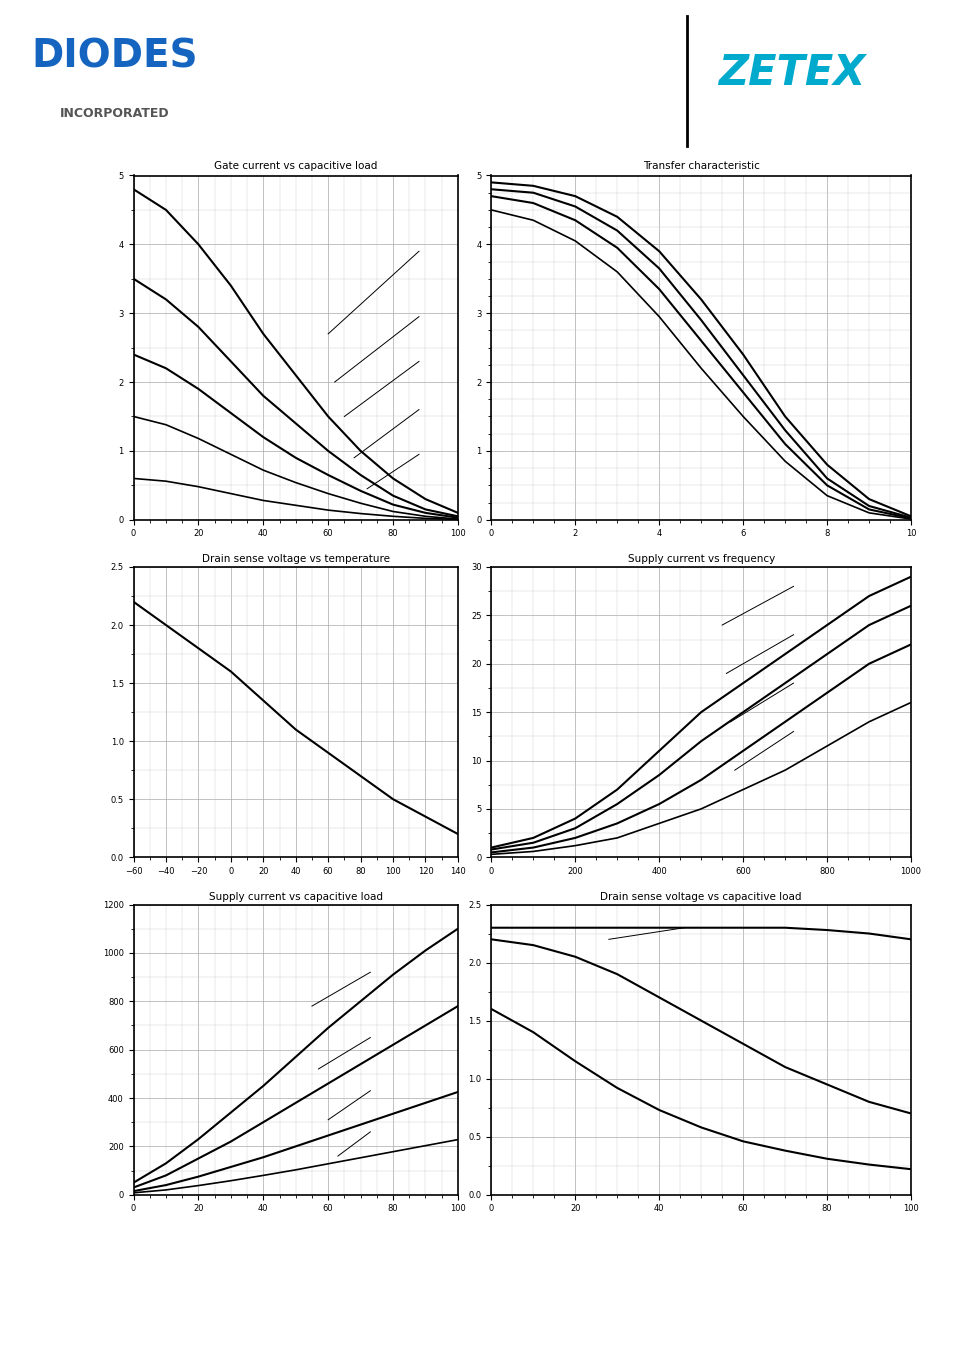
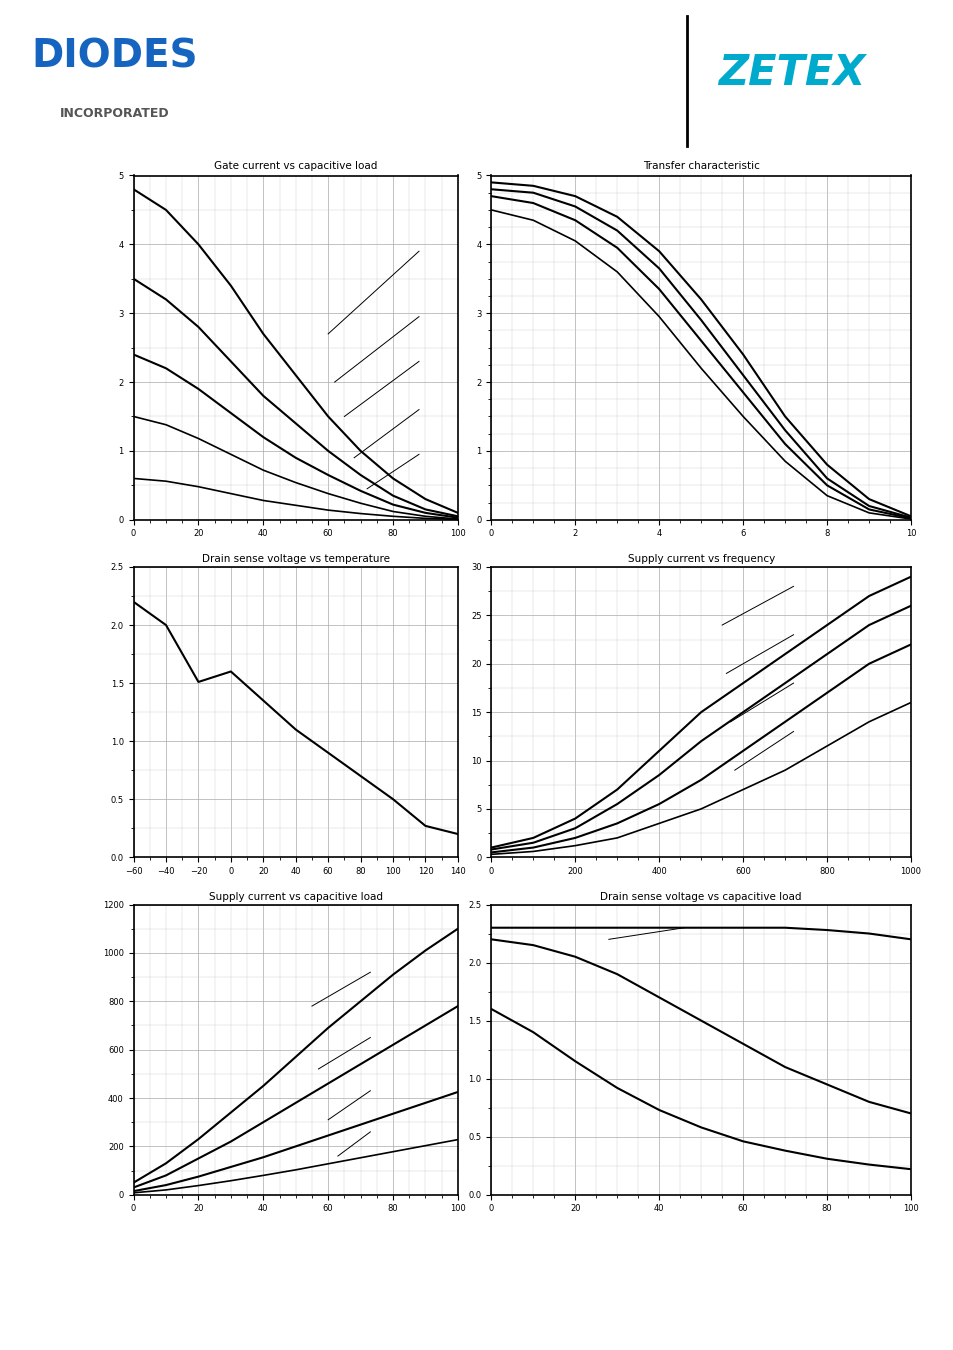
−20: 1.80 -> 1.51
120: 0.35 -> 0.27
